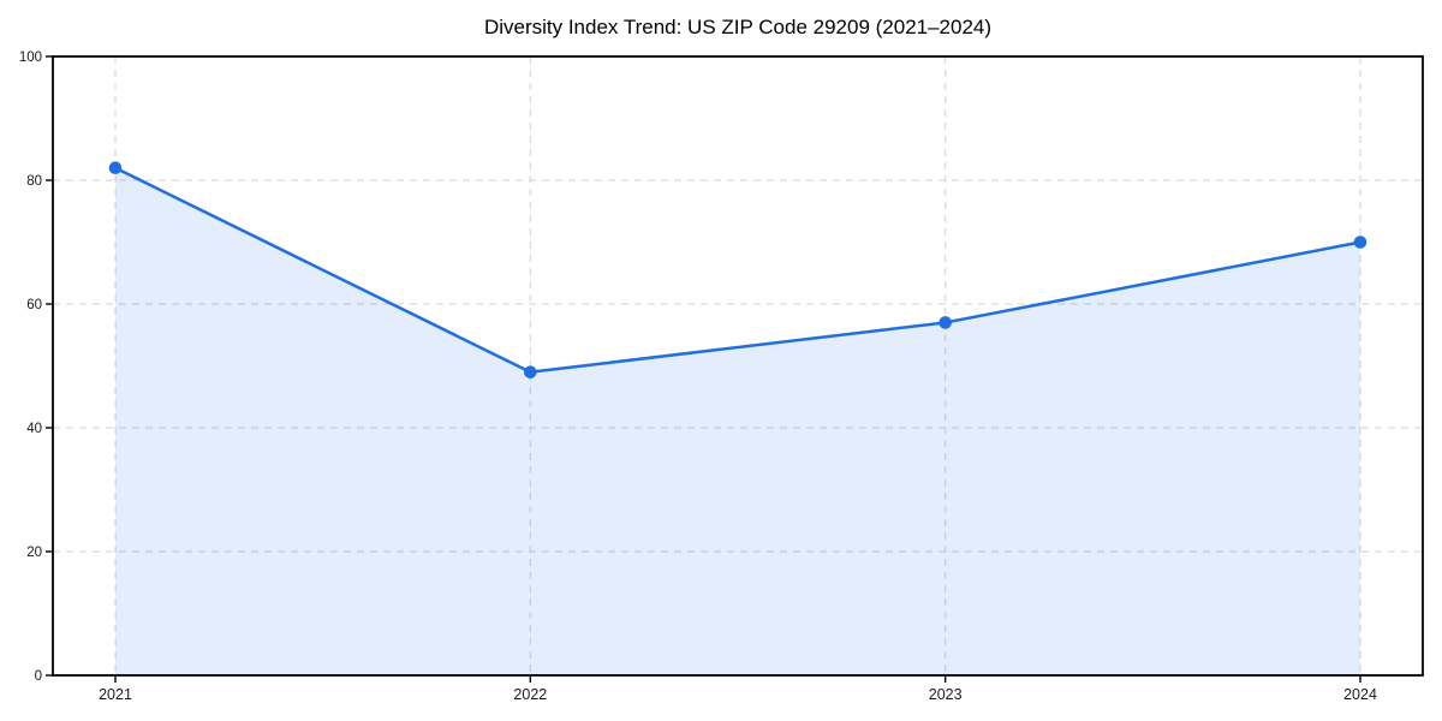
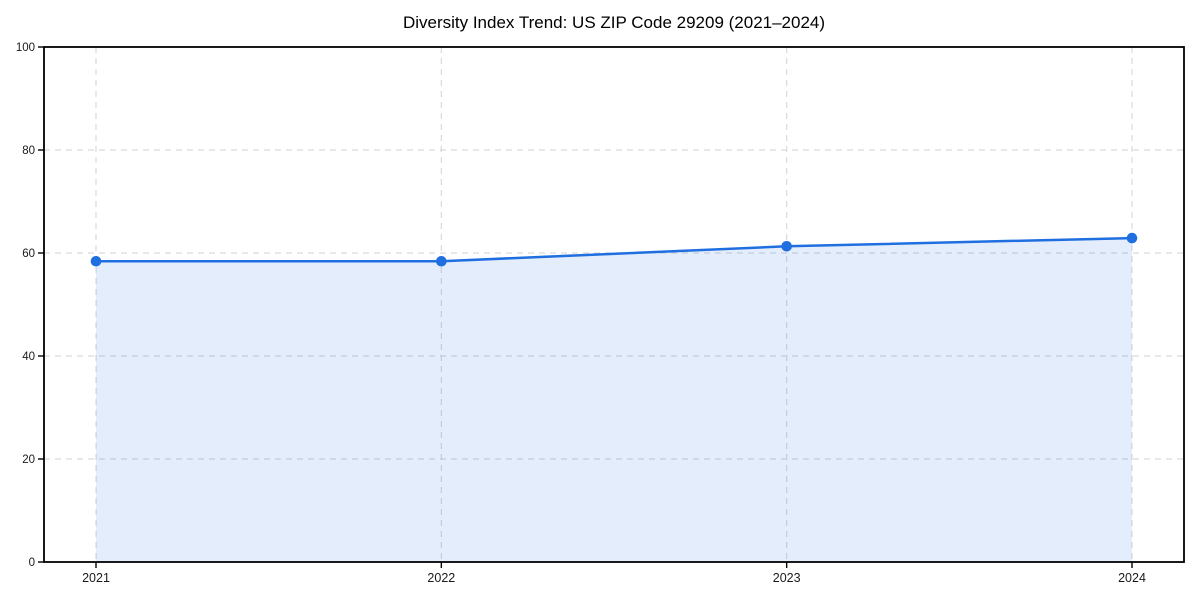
2021: 82 -> 58
2022: 49 -> 58
2023: 57 -> 61
2024: 70 -> 63
